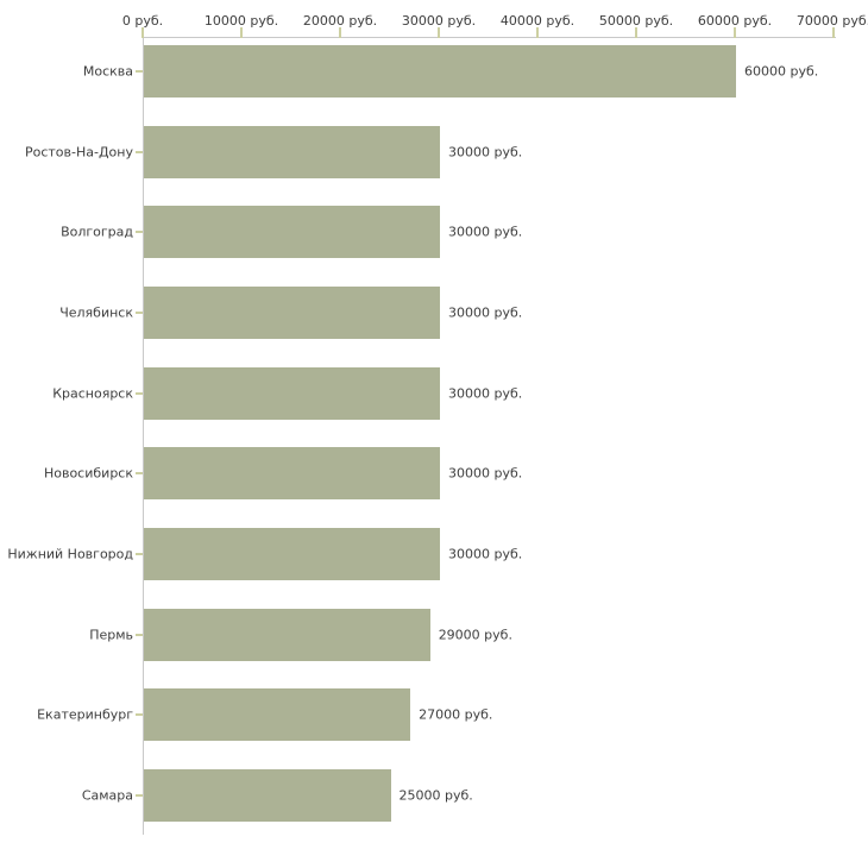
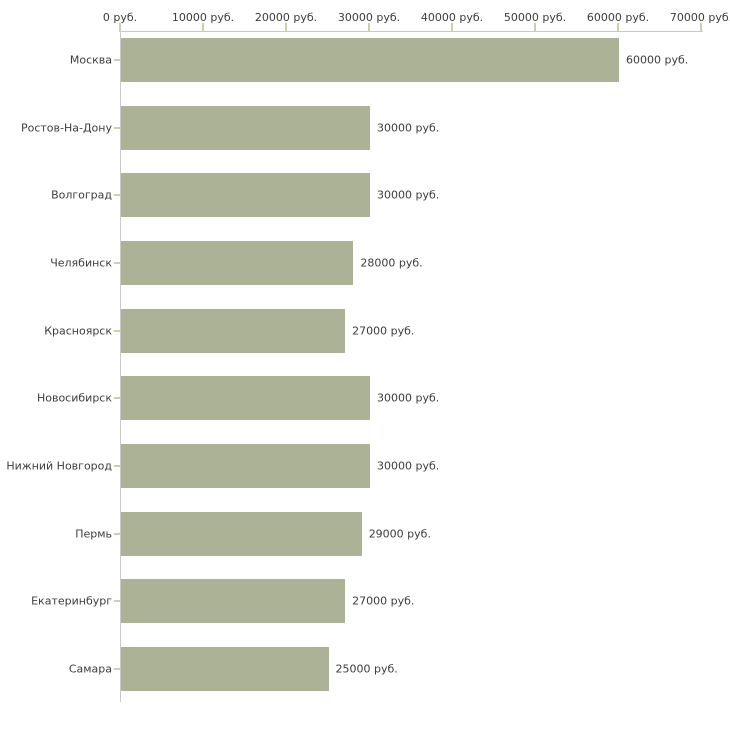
Челябинск: 30000 -> 28000
Красноярск: 30000 -> 27000
